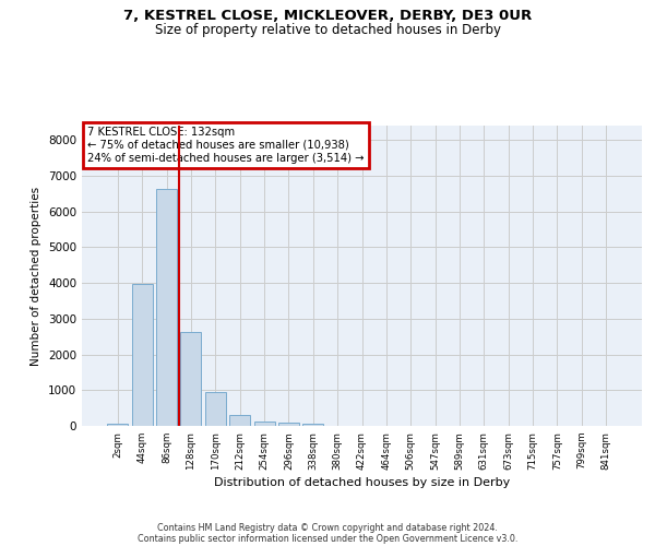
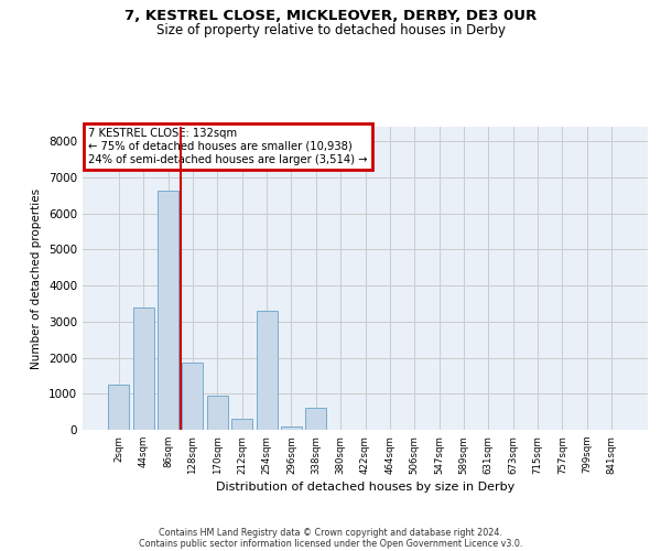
2sqm: 70 -> 1250
44sqm: 3980 -> 3400
128sqm: 2620 -> 1850
254sqm: 120 -> 3300
338sqm: 70 -> 600
